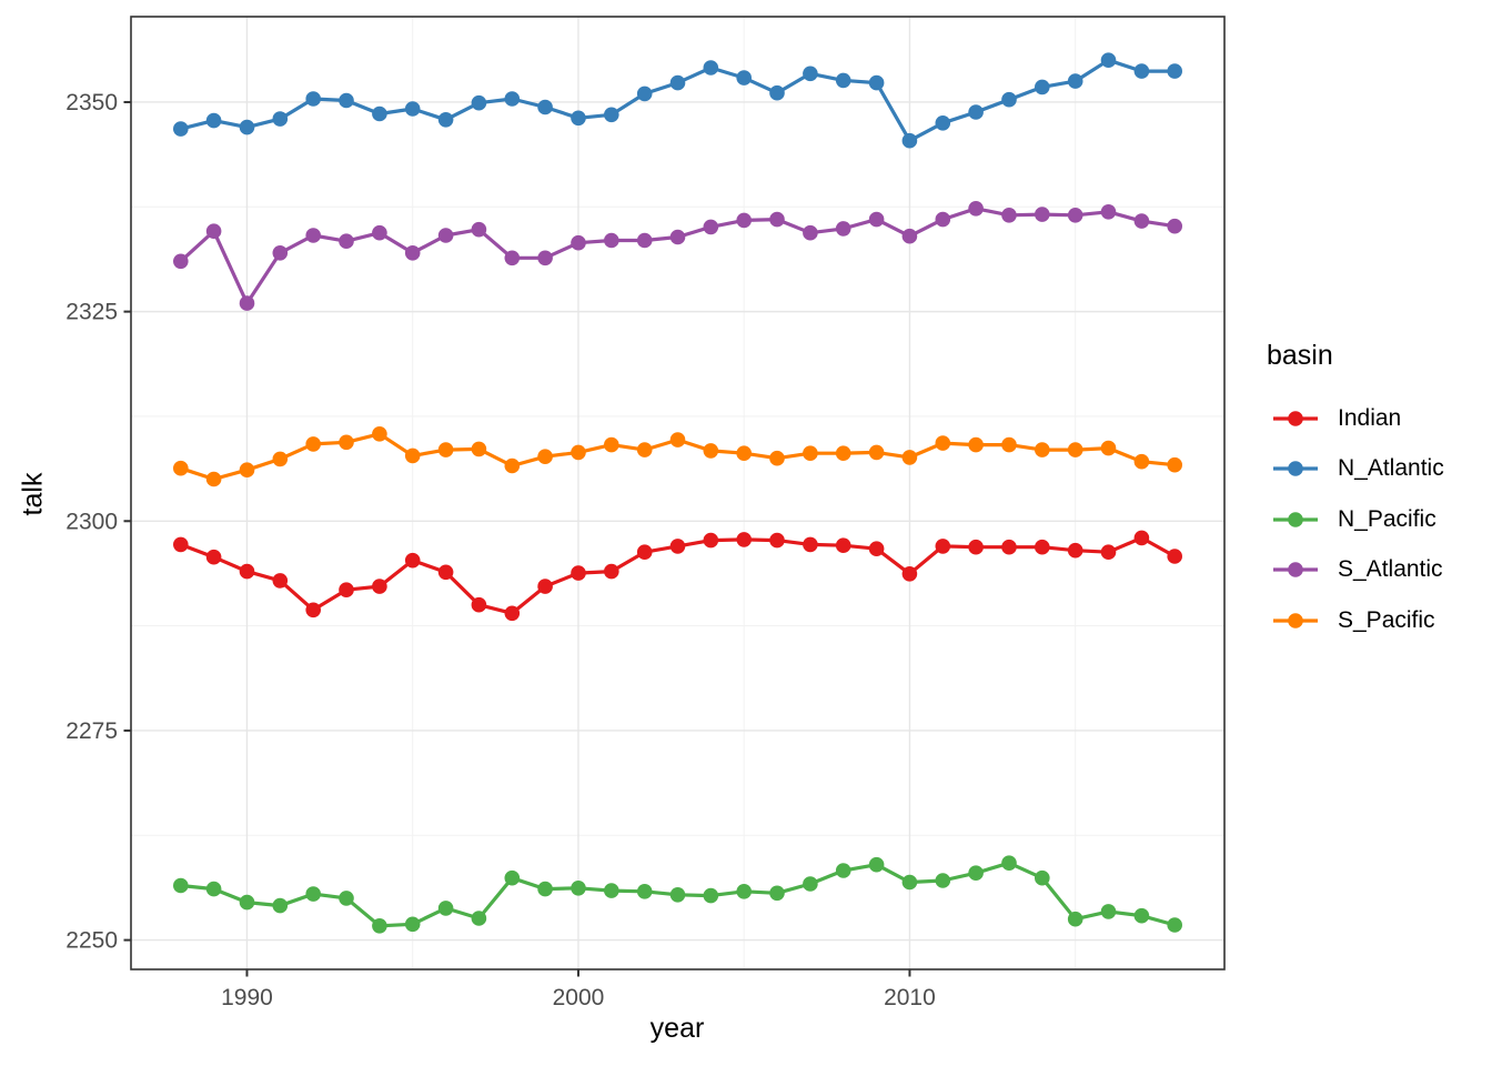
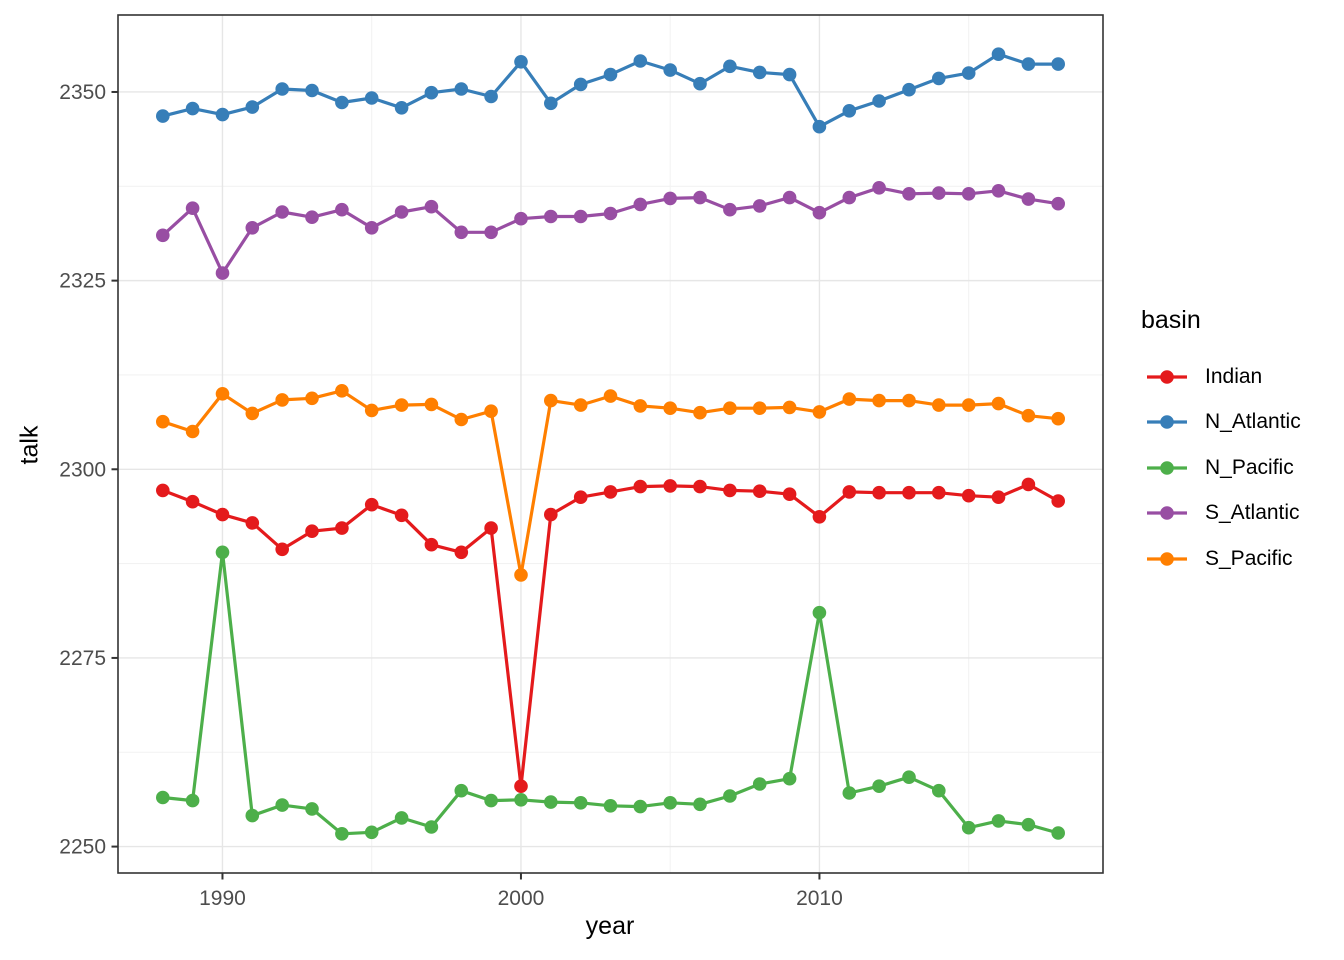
N_Pacific/1990: 2254 -> 2289
S_Pacific/1990: 2306 -> 2310
Indian/2000: 2294 -> 2258
N_Atlantic/2000: 2348 -> 2354
S_Pacific/2000: 2308 -> 2286
N_Pacific/2010: 2257 -> 2281
